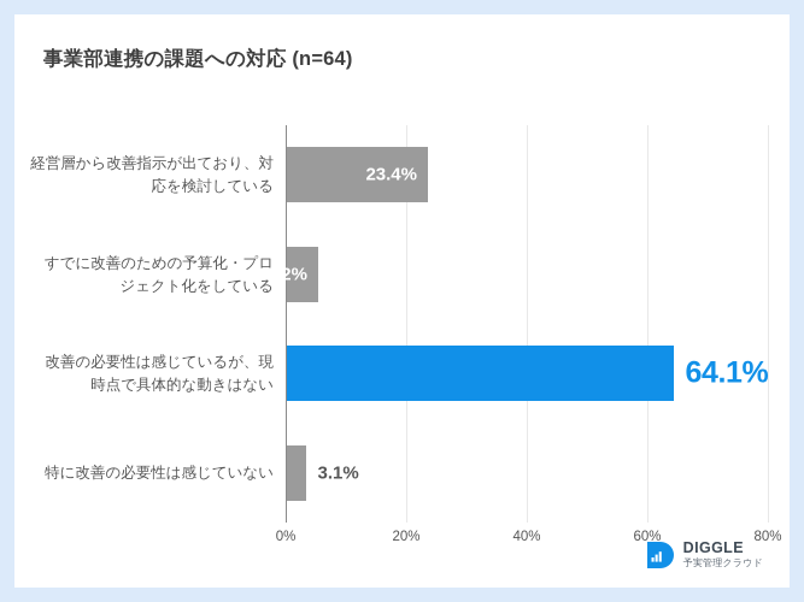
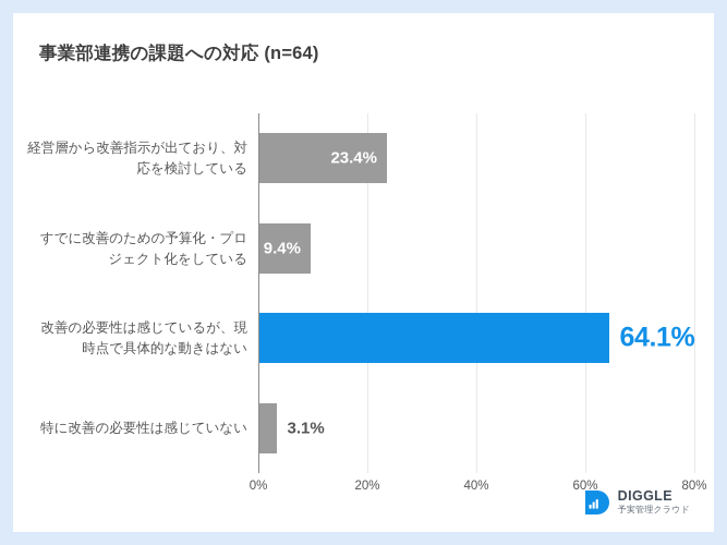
すでに改善のための予算化・プロジェクト化をしている: 5.2% -> 9.4%
